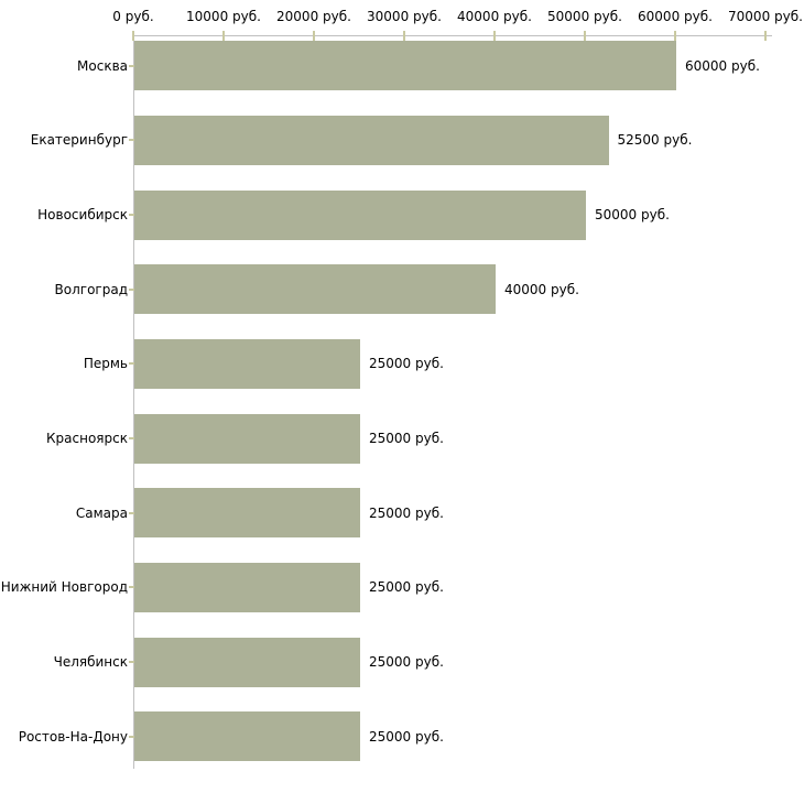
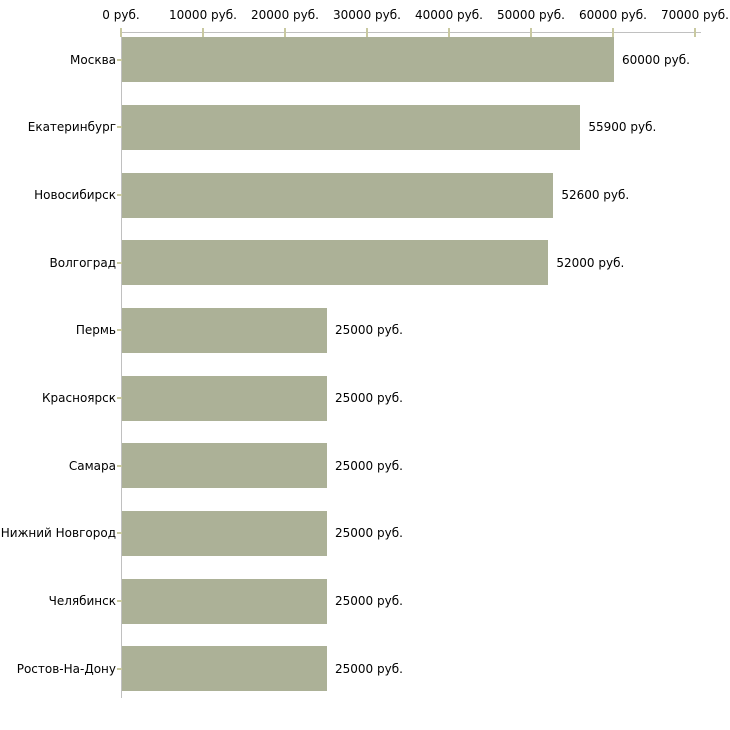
Екатеринбург: 52500 -> 55900
Новосибирск: 50000 -> 52600
Волгоград: 40000 -> 52000
